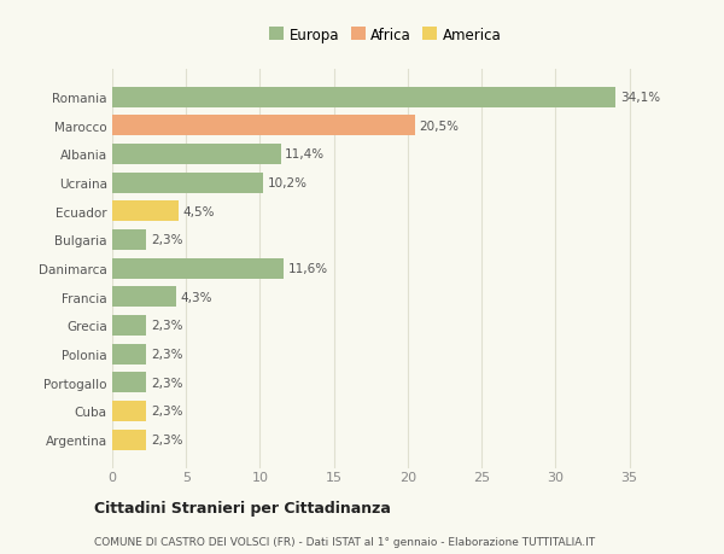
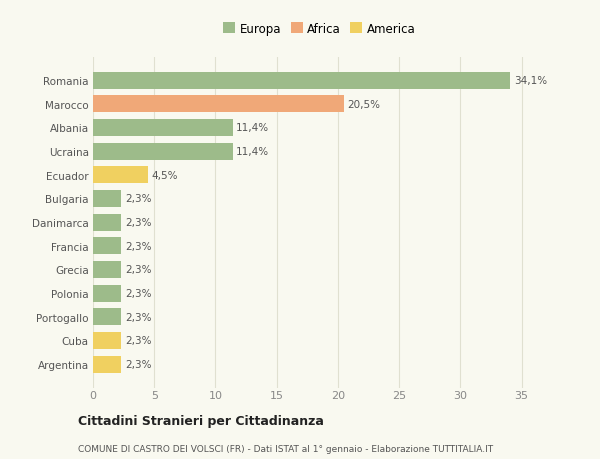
Ucraina: 10,2% -> 11,4%
Danimarca: 11,6% -> 2,3%
Francia: 4,3% -> 2,3%
